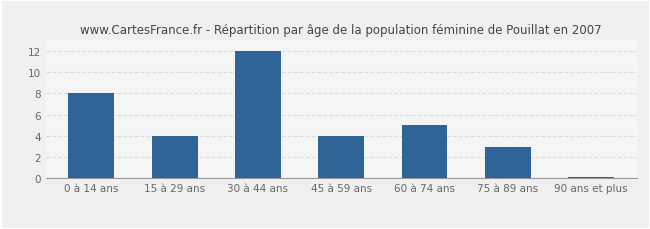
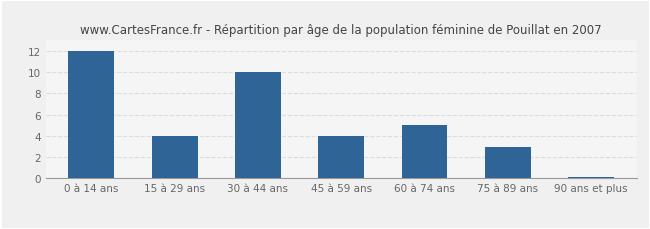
0 à 14 ans: 8.0 -> 12.0
30 à 44 ans: 12.0 -> 10.0
